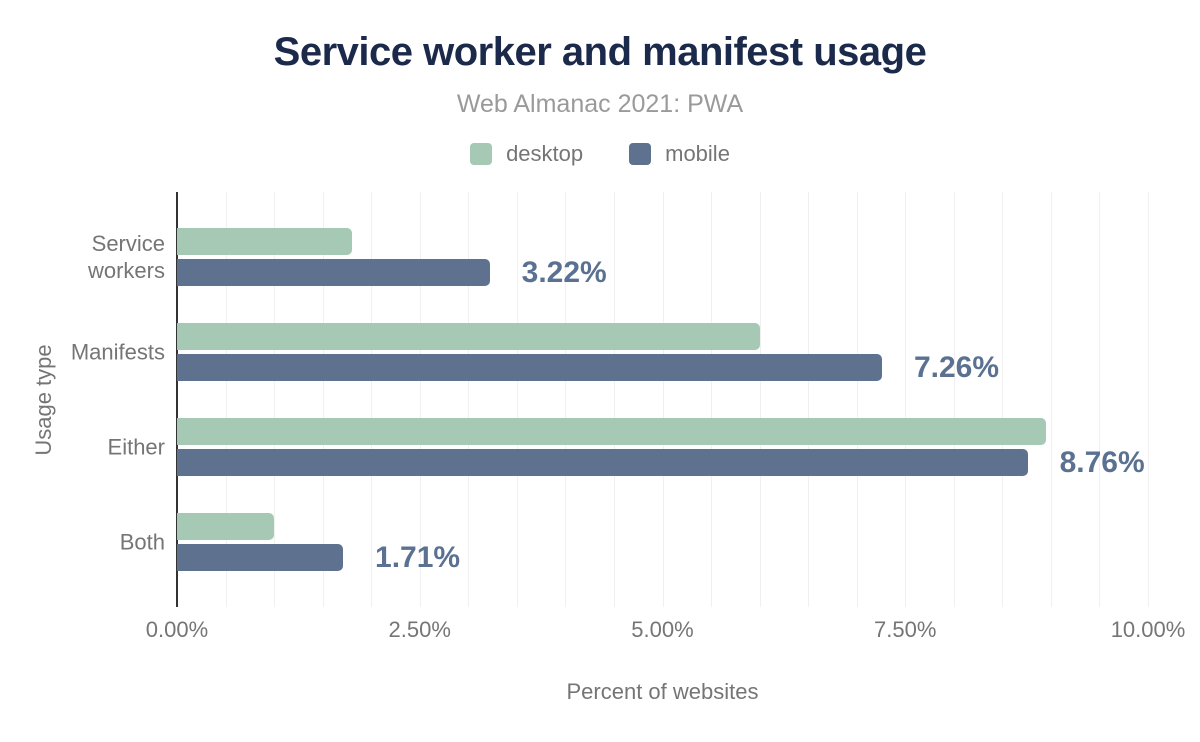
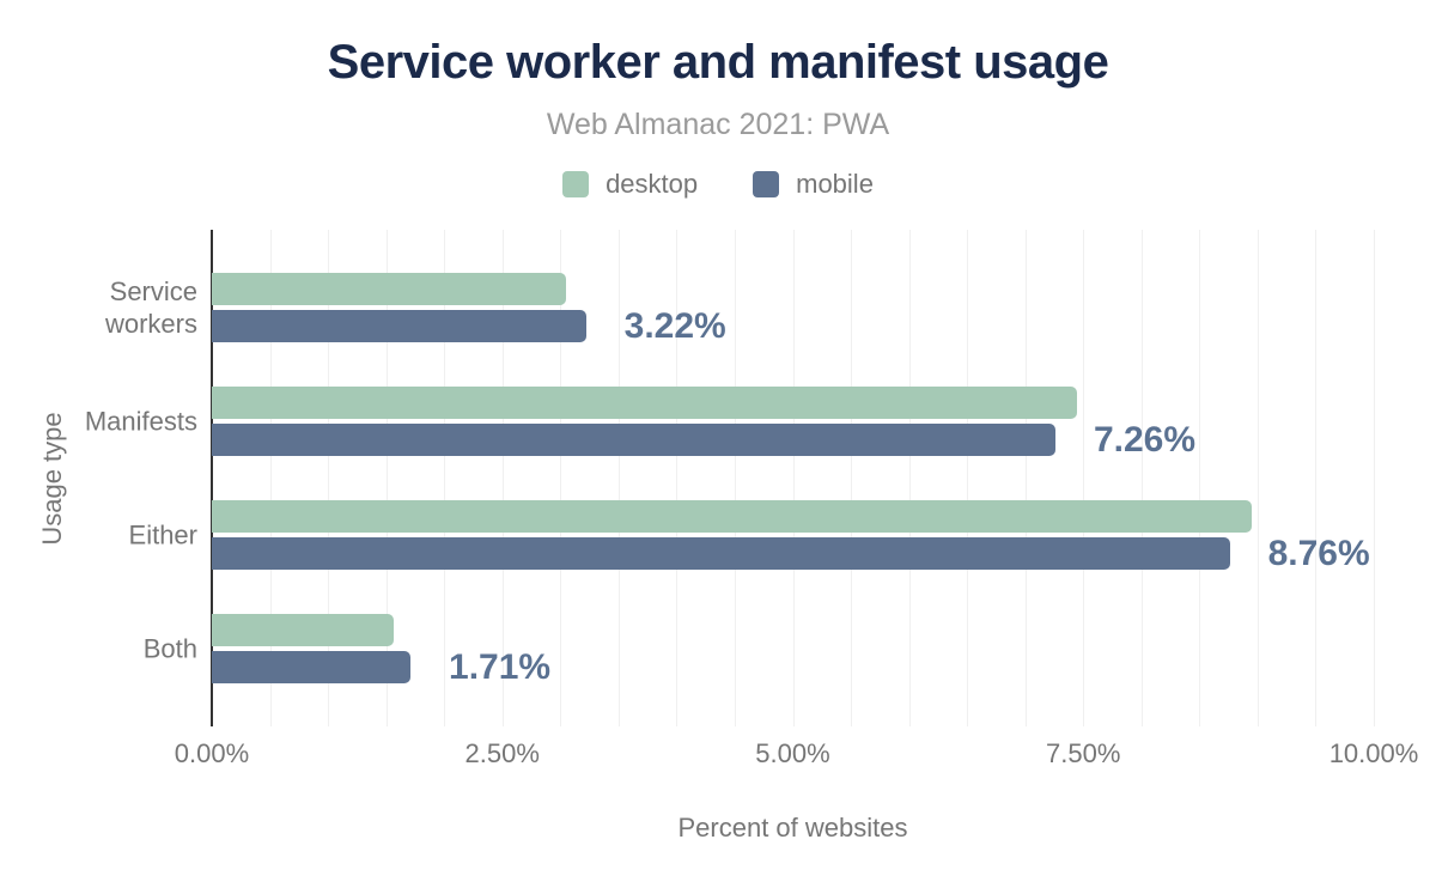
desktop/Service workers: 1.8% -> 3.0%
desktop/Manifests: 6.0% -> 7.5%
desktop/Both: 1.0% -> 1.6%
